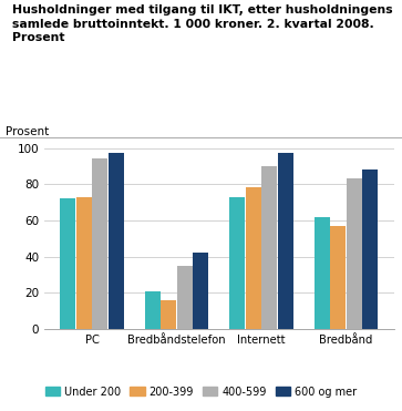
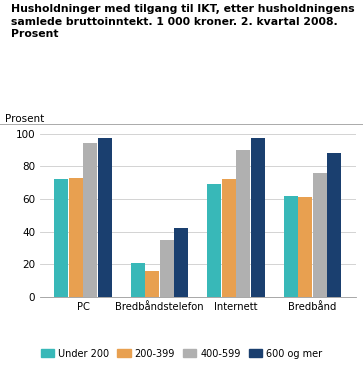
Under 200/Internett: 73 -> 69
200-399/Internett: 78 -> 72
200-399/Bredbånd: 57 -> 61
400-599/Bredbånd: 83 -> 76
